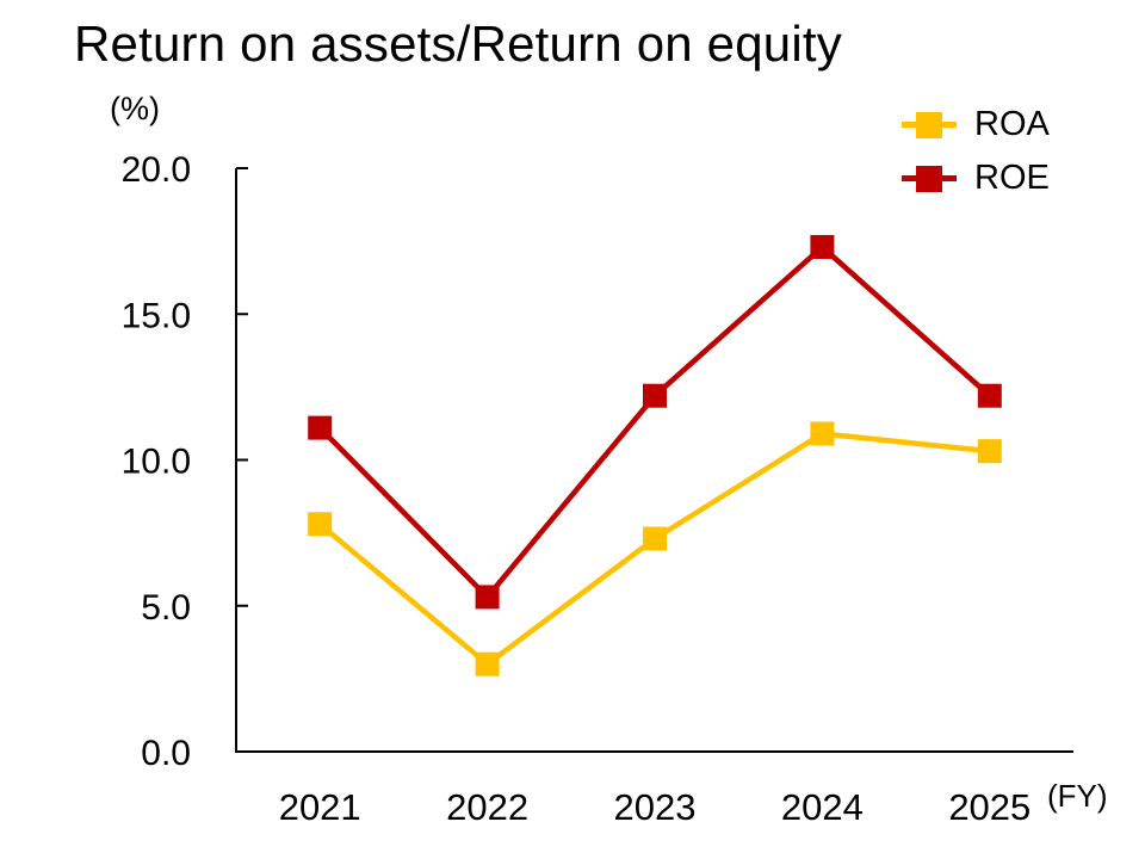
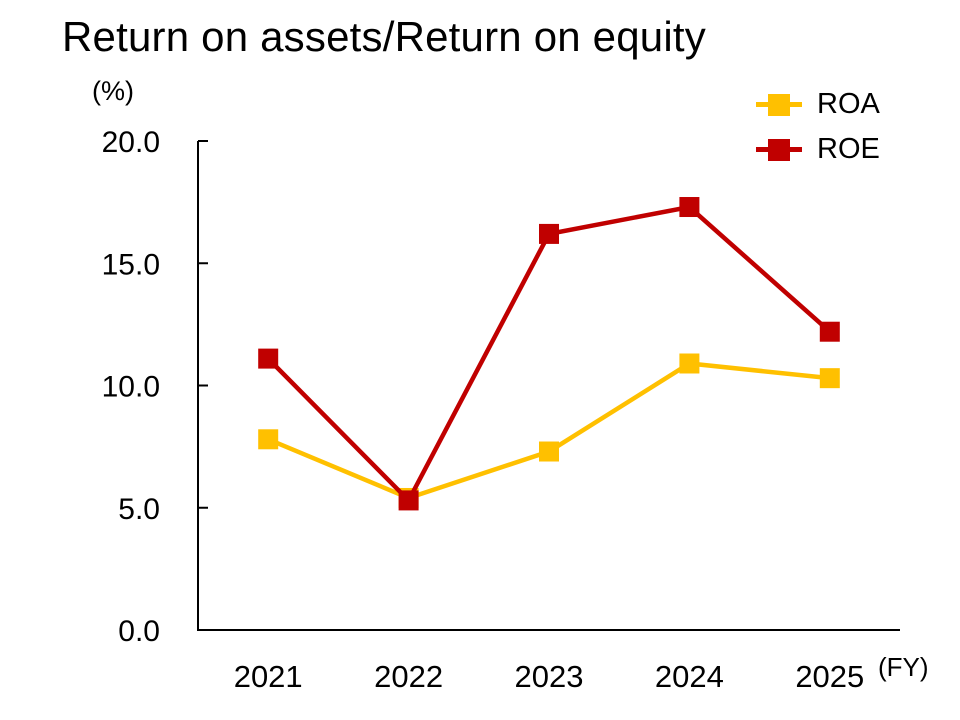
ROA/2022: 3.0 -> 5.4
ROE/2023: 12.2 -> 16.2
